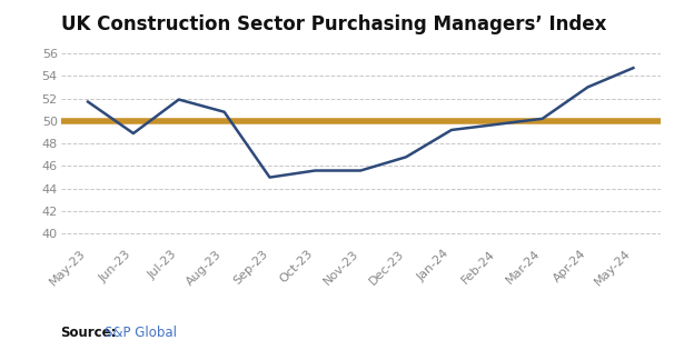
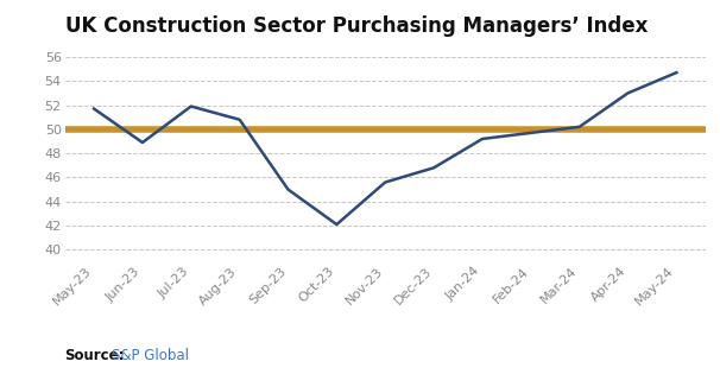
Oct-23: 45.6 -> 42.1
